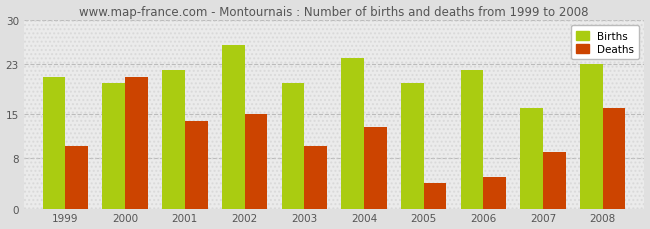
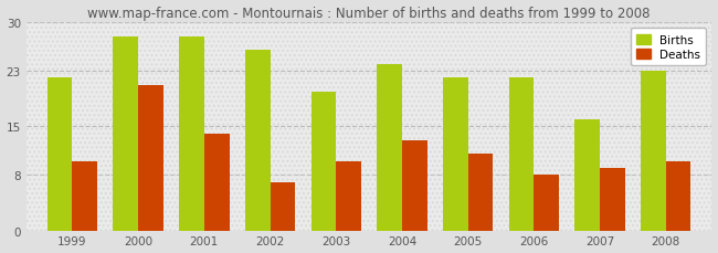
Births/1999: 21 -> 22
Births/2000: 20 -> 28
Births/2001: 22 -> 28
Deaths/2002: 15 -> 7
Births/2005: 20 -> 22
Deaths/2005: 4 -> 11
Deaths/2006: 5 -> 8
Deaths/2008: 16 -> 10
